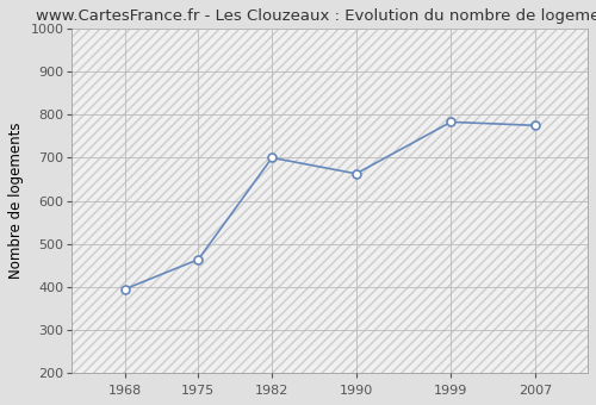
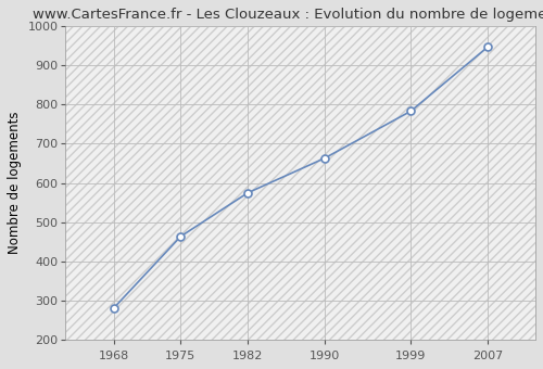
1968: 395 -> 281
1982: 700 -> 575
2007: 775 -> 946
